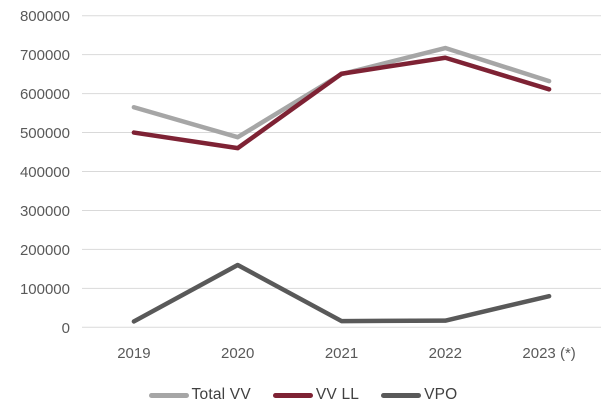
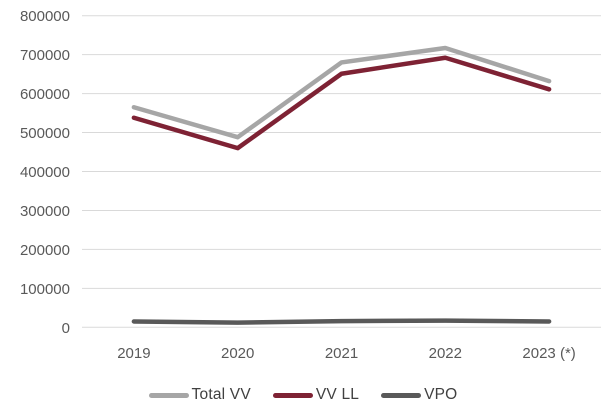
VV LL/2019: 500000 -> 540000
VPO/2020: 160000 -> 10000
Total VV/2021: 650000 -> 680000
VPO/2023 (*): 80000 -> 20000
